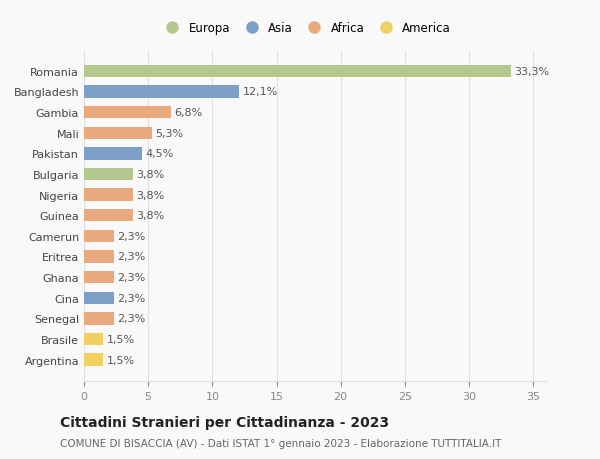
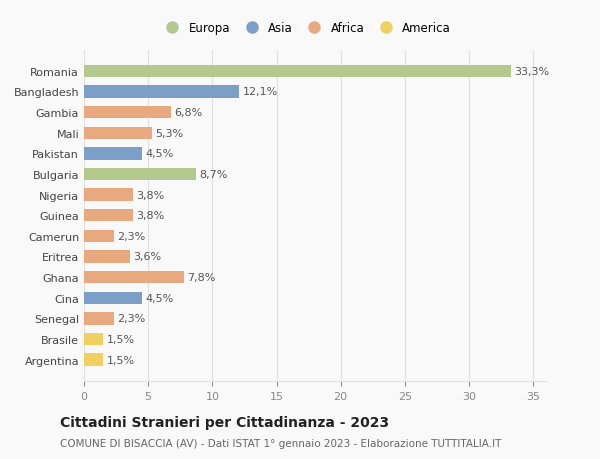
Bulgaria: 3,8% -> 8,7%
Eritrea: 2,3% -> 3,6%
Ghana: 2,3% -> 7,8%
Cina: 2,3% -> 4,5%
